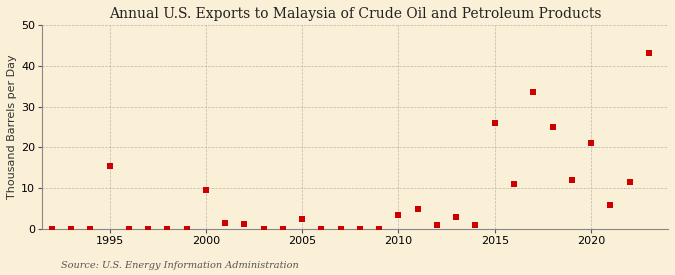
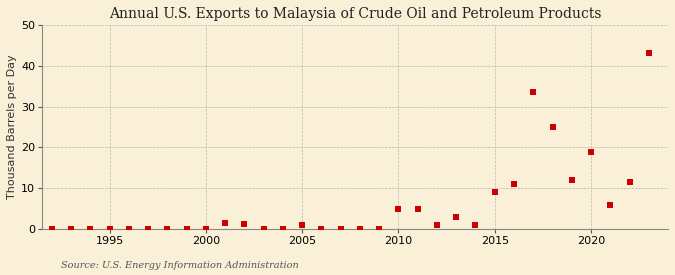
1995: 15.5 -> 0.1
2000: 9.5 -> 0.1
2005: 2.5 -> 1.0
2010: 3.5 -> 5.0
2015: 26.0 -> 9.0
2020: 21.0 -> 19.0
